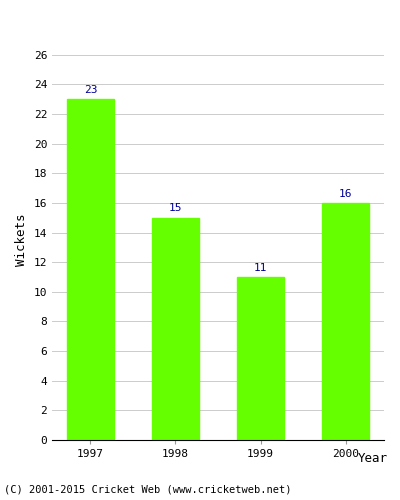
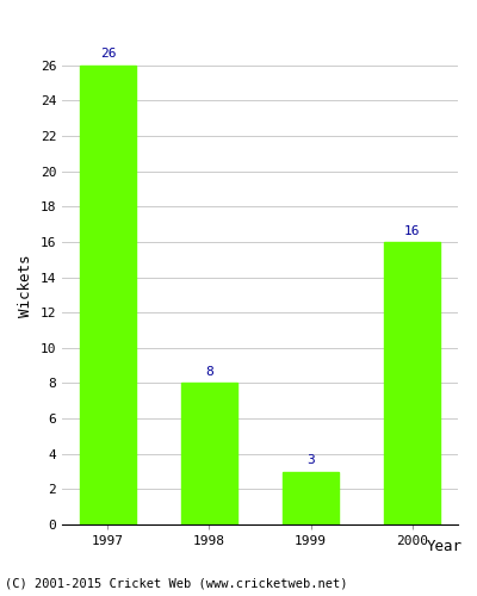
1997: 23 -> 26
1998: 15 -> 8
1999: 11 -> 3
